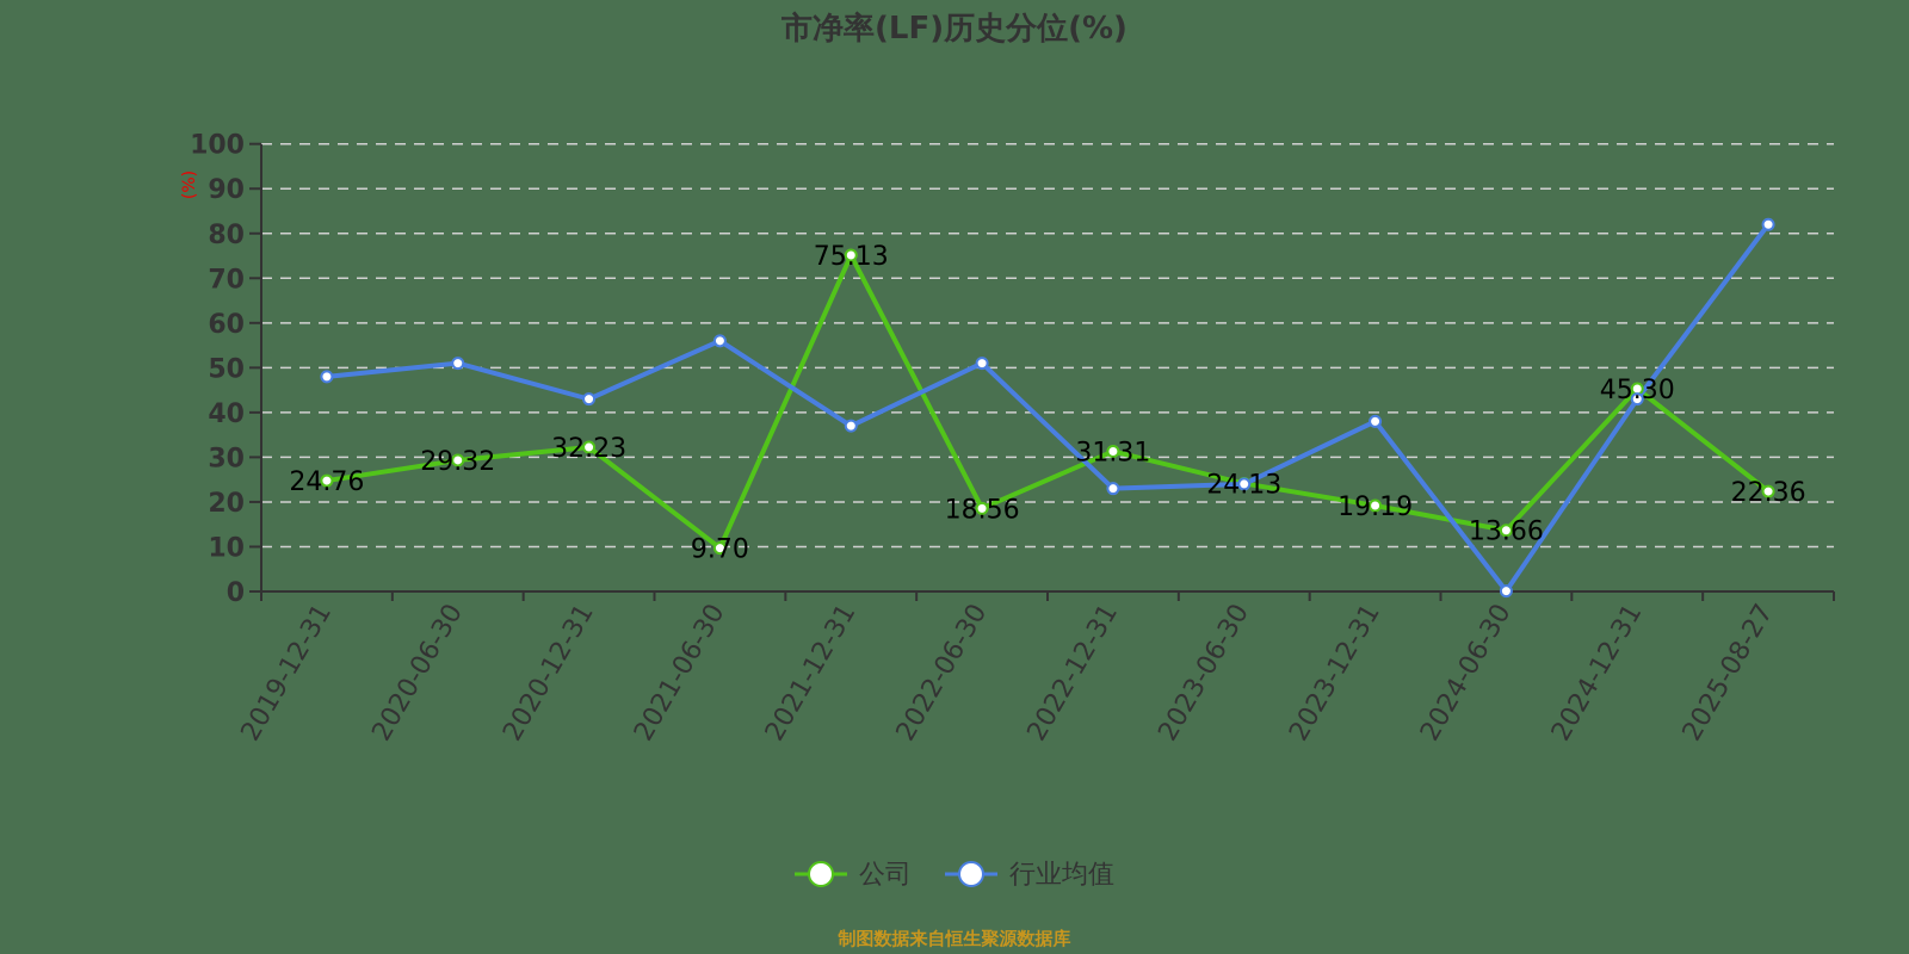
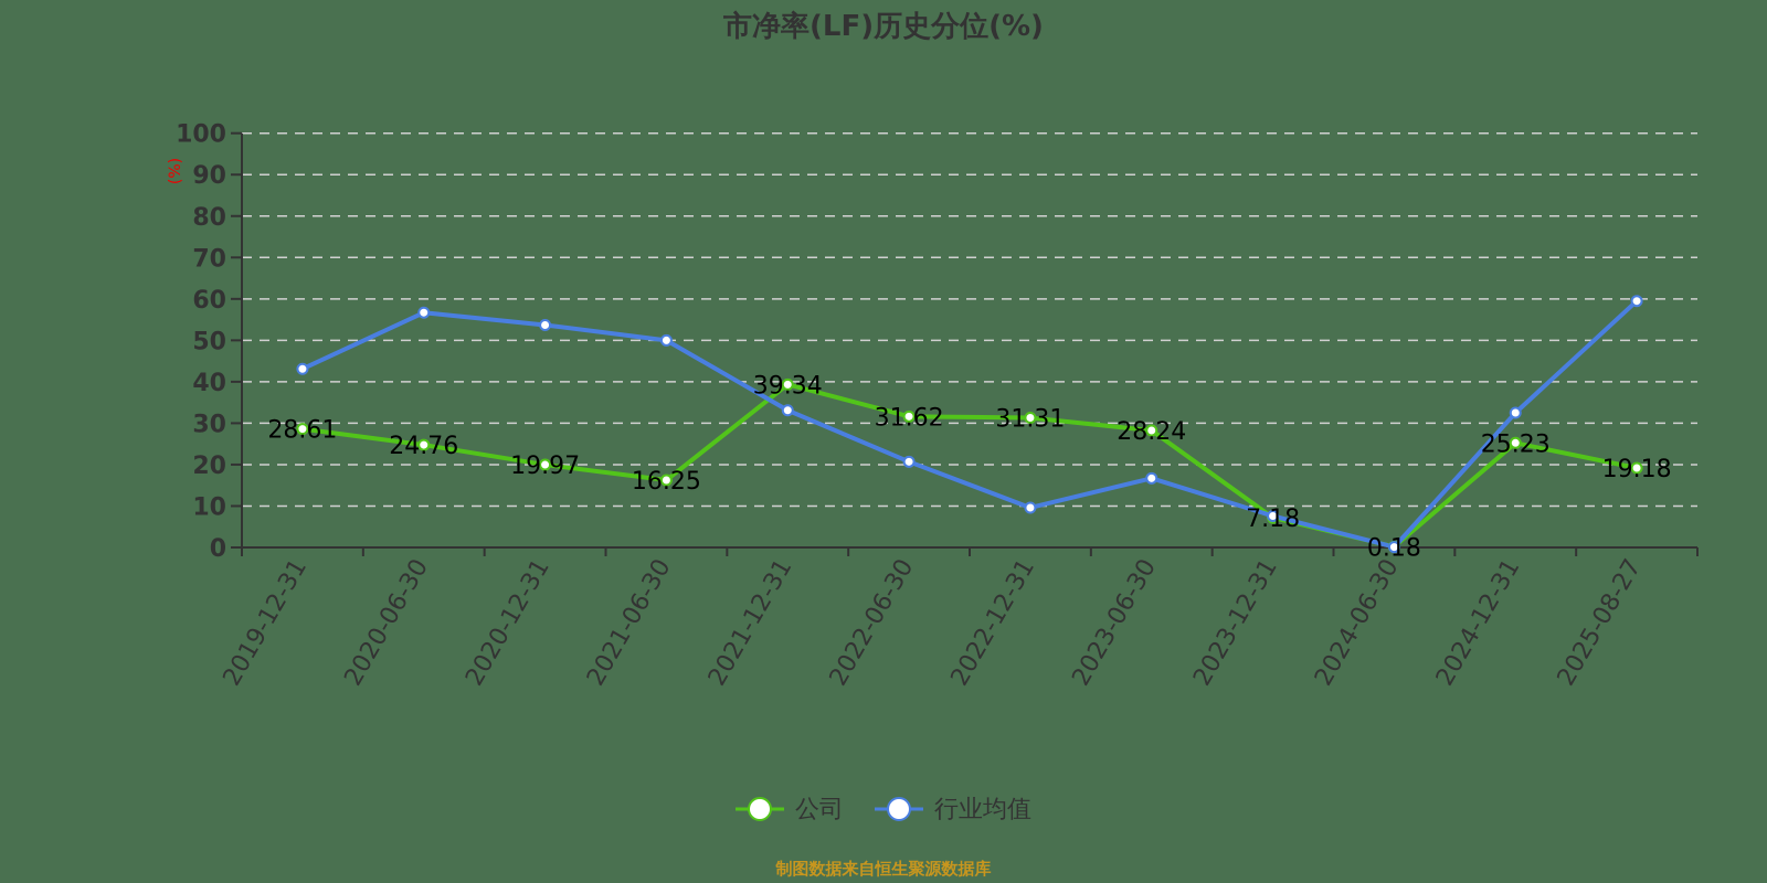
公司/2019-12-31: 24.76 -> 28.61
行业均值/2019-12-31: 48 -> 43
公司/2020-06-30: 29.32 -> 24.76
行业均值/2020-06-30: 51 -> 57
公司/2020-12-31: 32.23 -> 19.97
行业均值/2020-12-31: 43 -> 54
公司/2021-06-30: 9.70 -> 16.25
行业均值/2021-06-30: 56 -> 50
公司/2021-12-31: 75.13 -> 39.34
行业均值/2021-12-31: 37 -> 33
公司/2022-06-30: 18.56 -> 31.62
行业均值/2022-06-30: 51 -> 21
行业均值/2022-12-31: 23 -> 10
公司/2023-06-30: 24.13 -> 28.24
行业均值/2023-06-30: 24 -> 17
公司/2023-12-31: 19.19 -> 7.18
行业均值/2023-12-31: 38 -> 8
公司/2024-06-30: 13.66 -> 0.18
公司/2024-12-31: 45.30 -> 25.23
行业均值/2024-12-31: 43 -> 32
公司/2025-08-27: 22.36 -> 19.18
行业均值/2025-08-27: 82 -> 60
